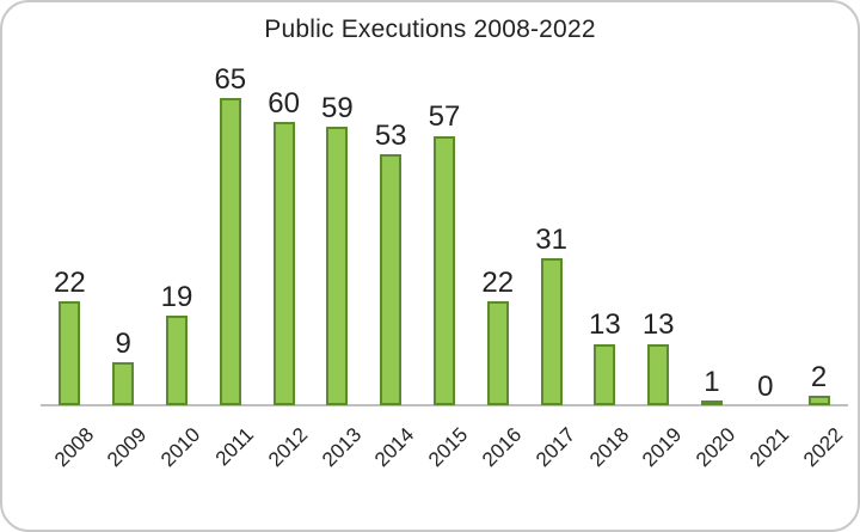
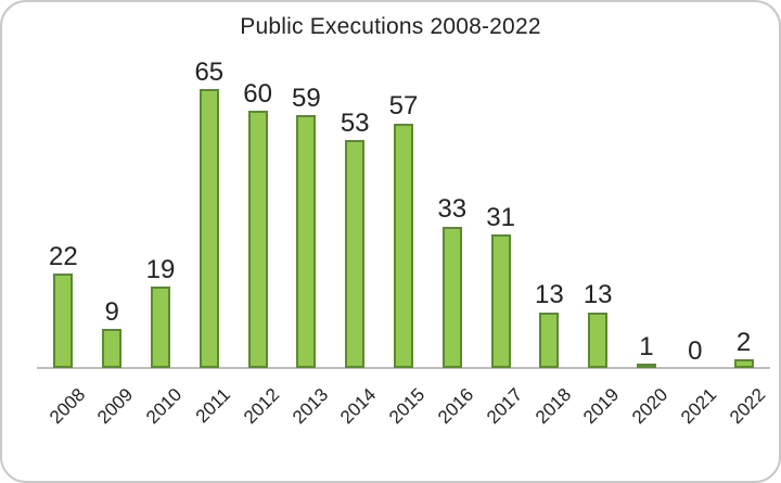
2016: 22 -> 33
